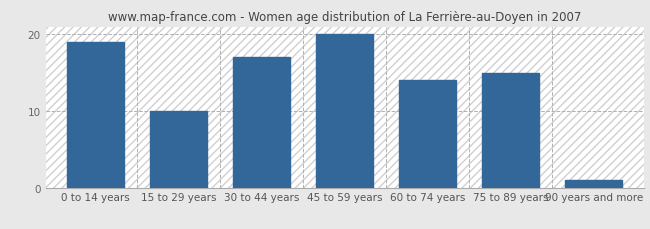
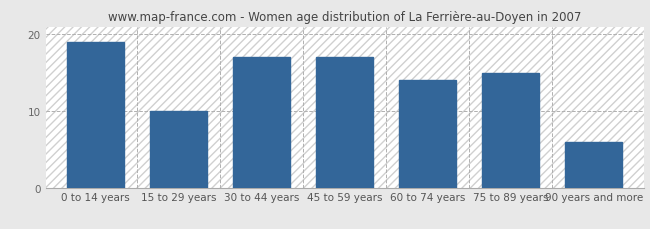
45 to 59 years: 20 -> 17
90 years and more: 1 -> 6
